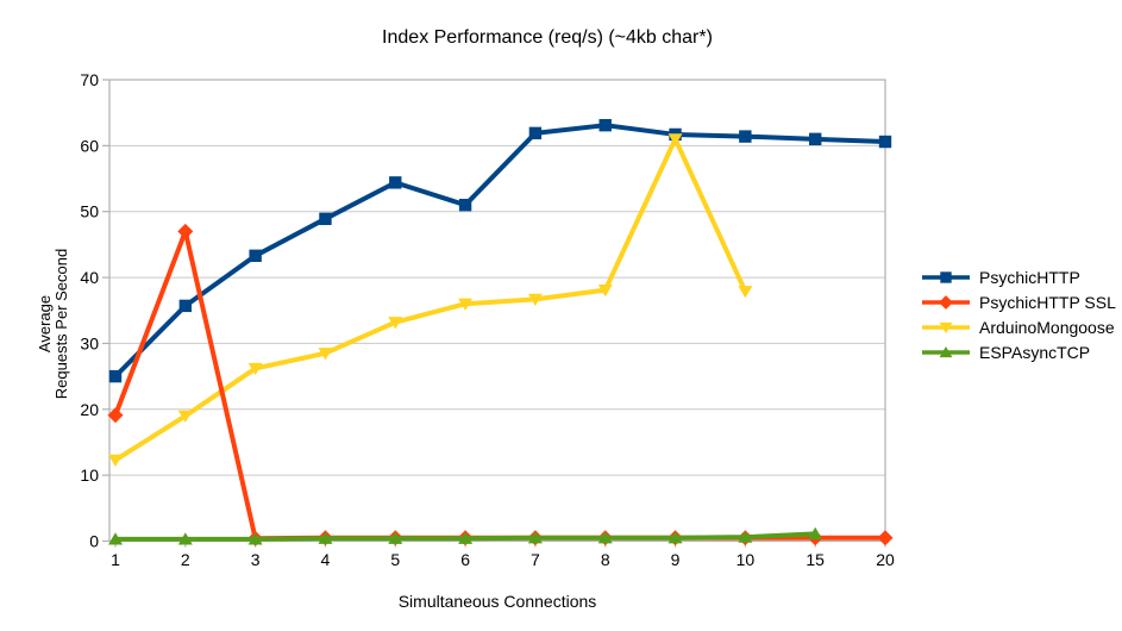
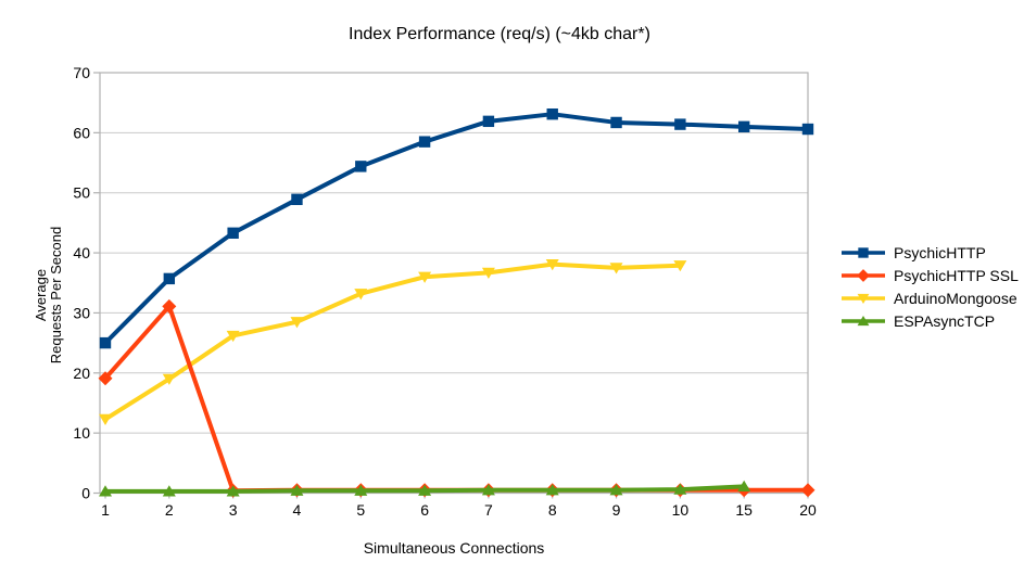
PsychicHTTP SSL/2: 47 -> 31
PsychicHTTP/6: 51 -> 58
ArduinoMongoose/9: 61 -> 38
